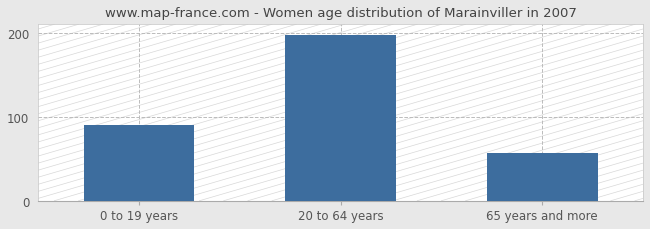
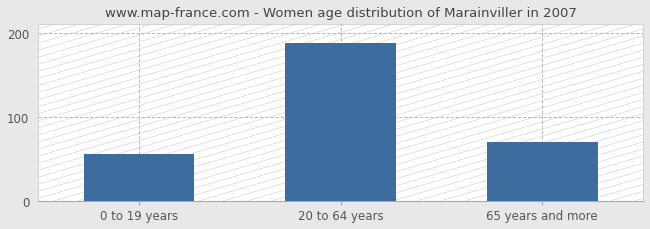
0 to 19 years: 90 -> 56
20 to 64 years: 197 -> 188
65 years and more: 57 -> 70
